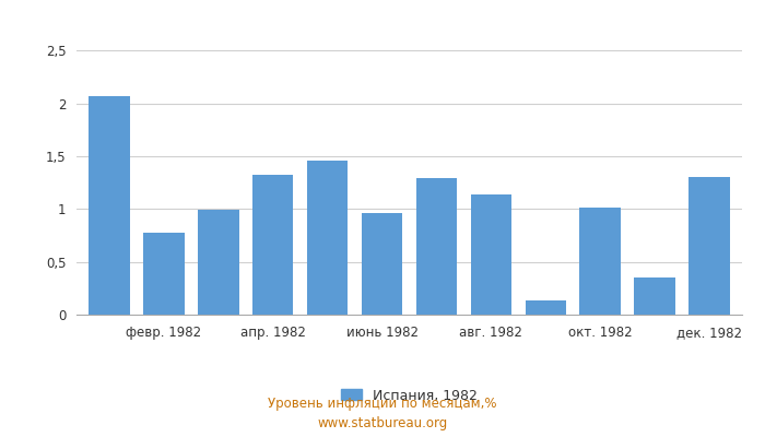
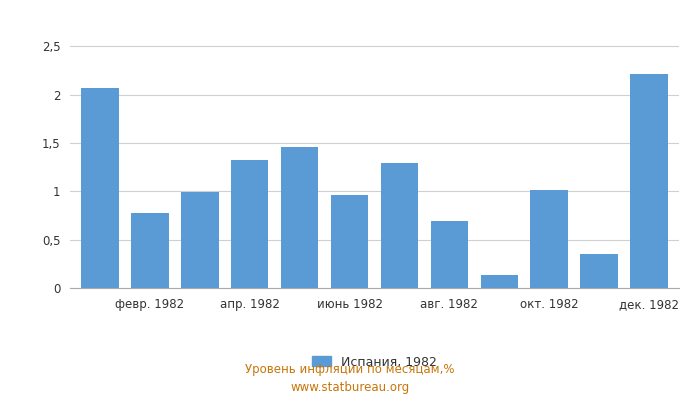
авг. 1982: 1,14 -> 0,69
дек. 1982: 1,30 -> 2,22
